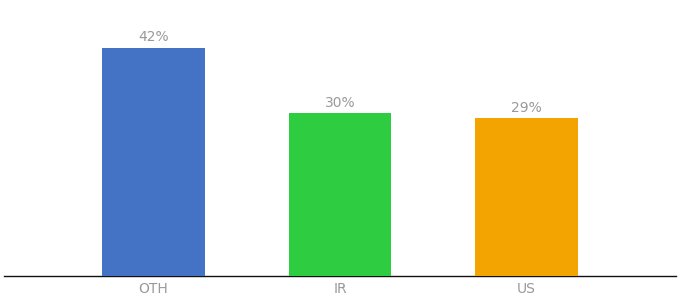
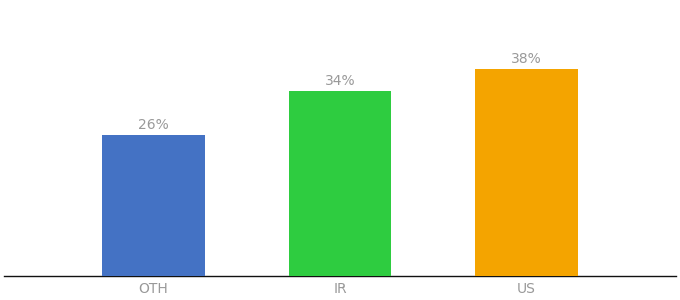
OTH: 42% -> 26%
IR: 30% -> 34%
US: 29% -> 38%
